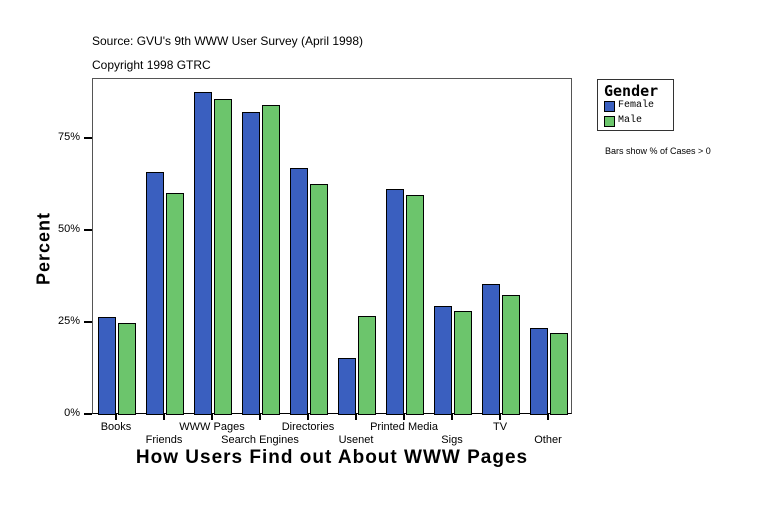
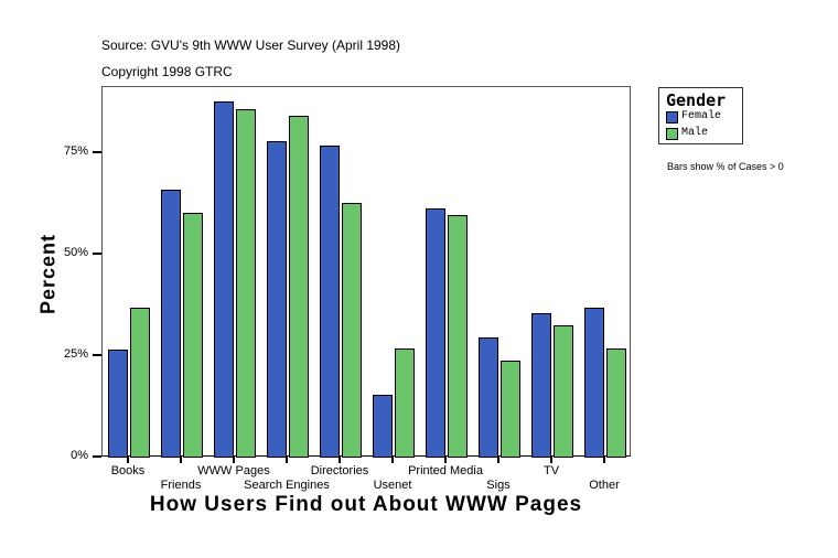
Male/Books: 25% -> 37%
Female/Search Engines: 82% -> 78%
Female/Directories: 67% -> 77%
Male/Sigs: 28% -> 24%
Female/Other: 24% -> 37%
Male/Other: 22% -> 27%
